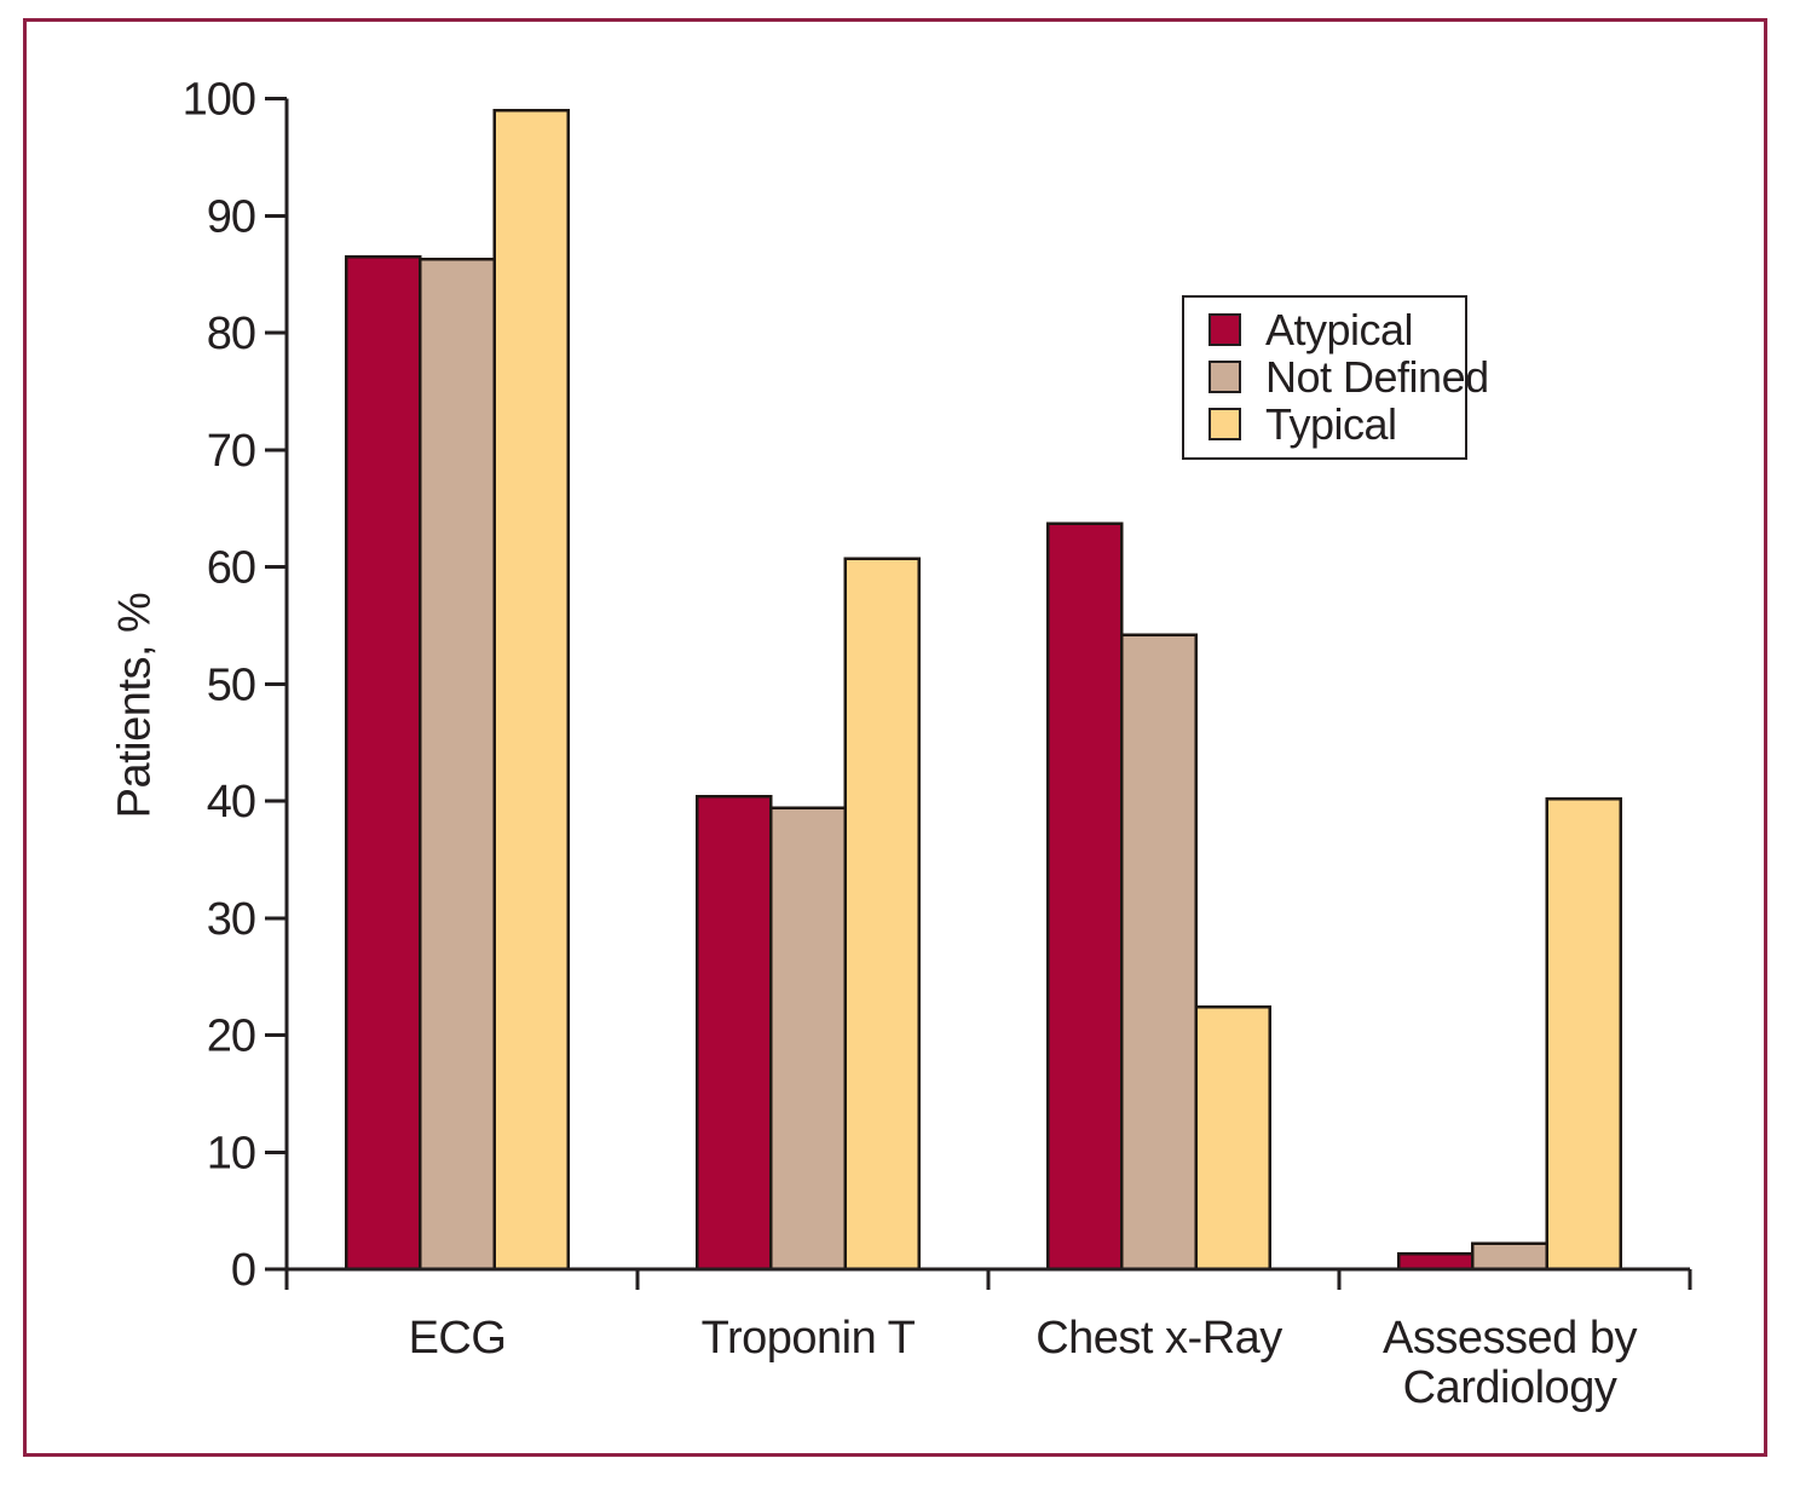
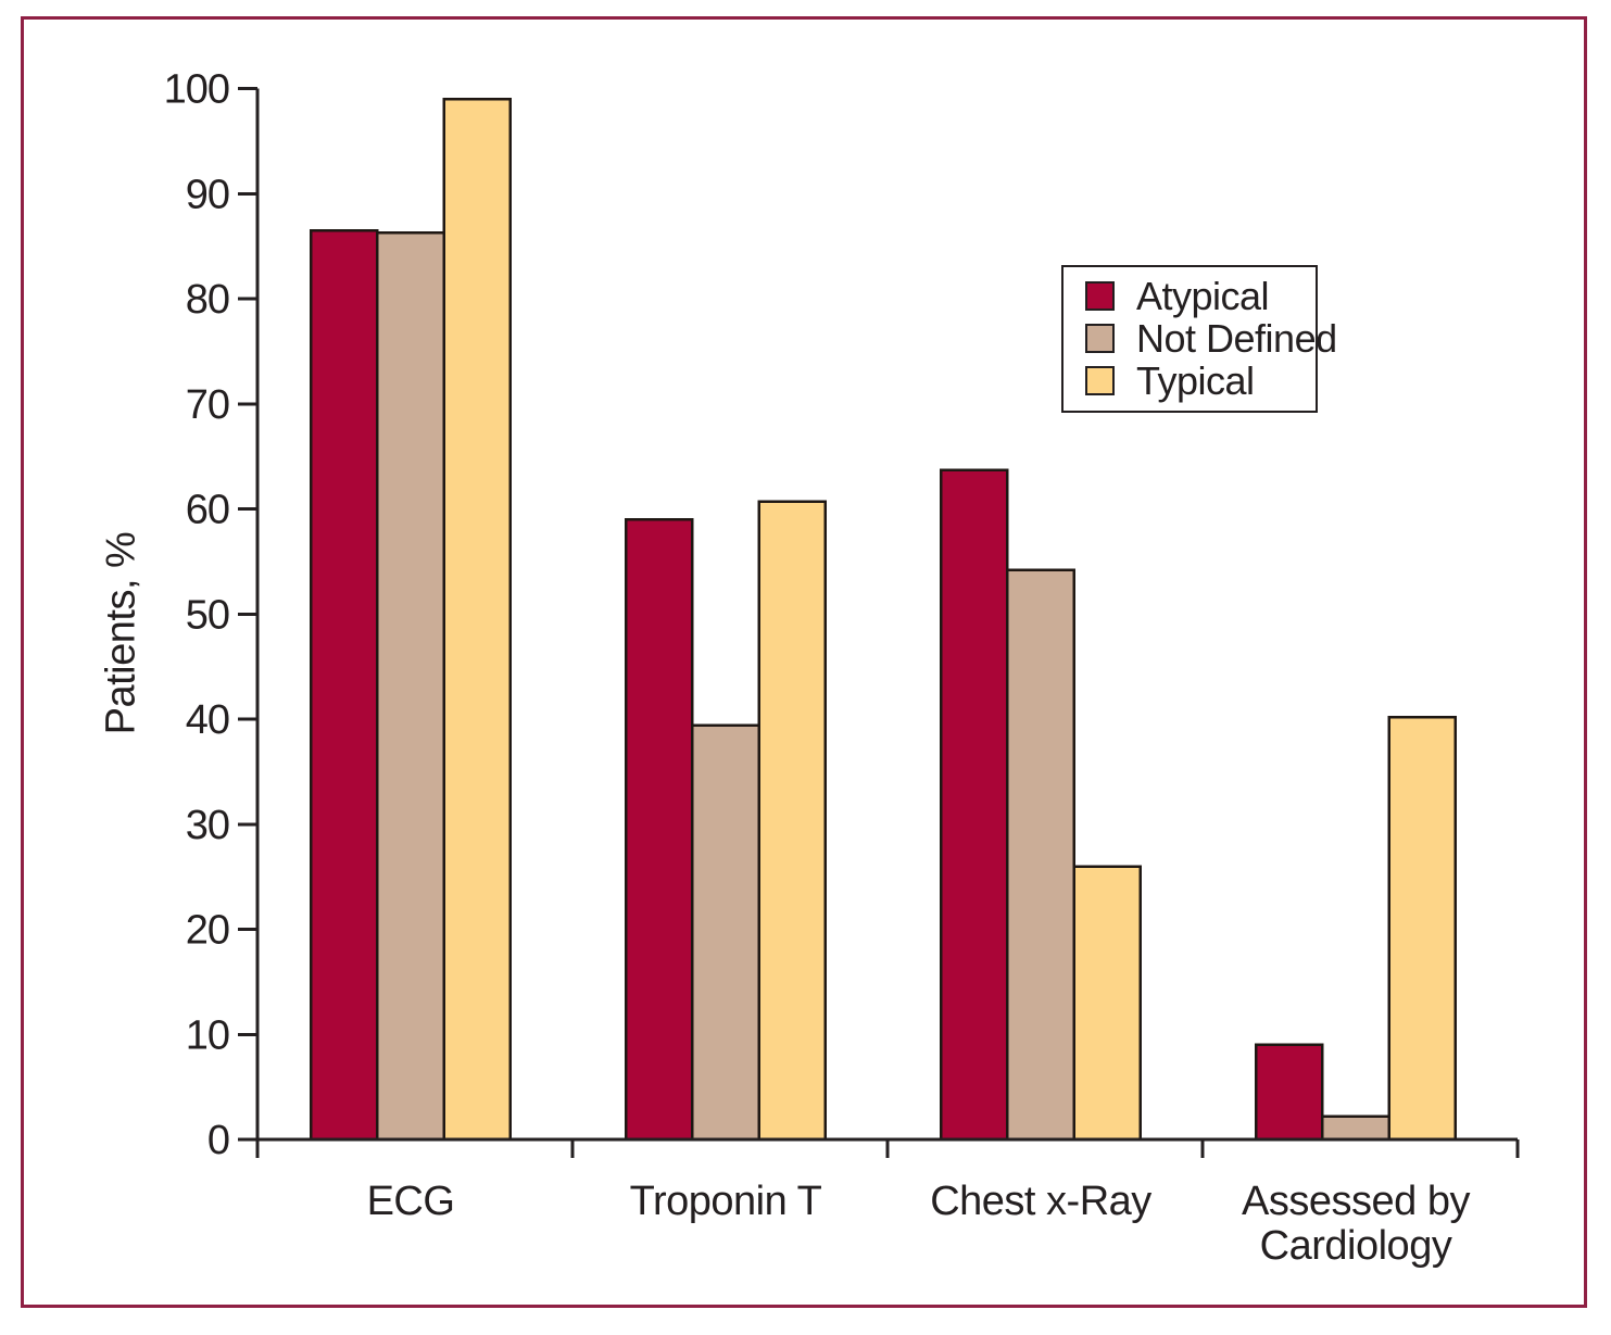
Atypical/Troponin T: 40 -> 59
Typical/Chest x-Ray: 22 -> 26
Atypical/Assessed by Cardiology: 1 -> 9
